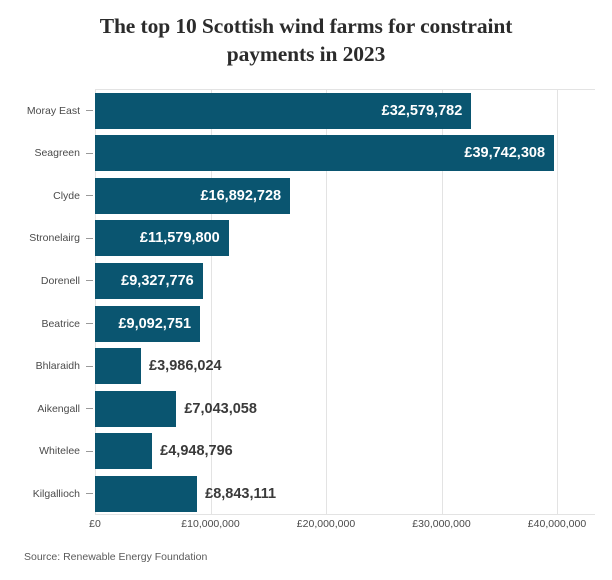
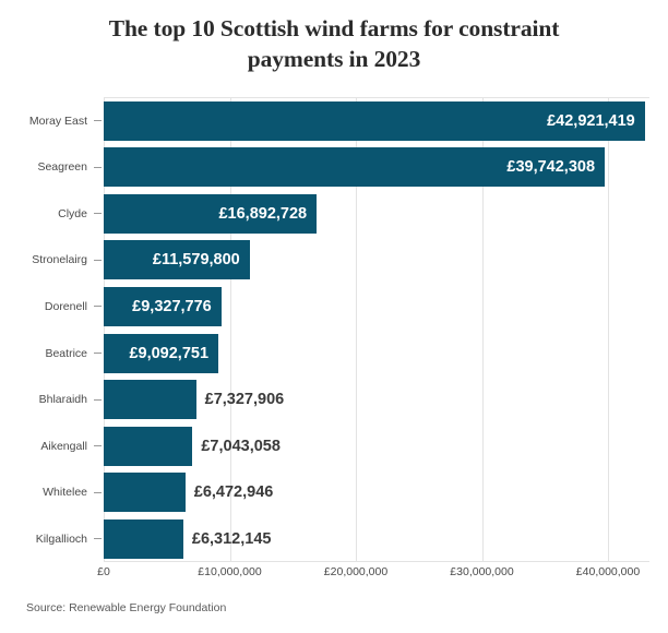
Moray East: £32,579,782 -> £42,921,419
Bhlaraidh: £3,986,024 -> £7,327,906
Whitelee: £4,948,796 -> £6,472,946
Kilgallioch: £8,843,111 -> £6,312,145
